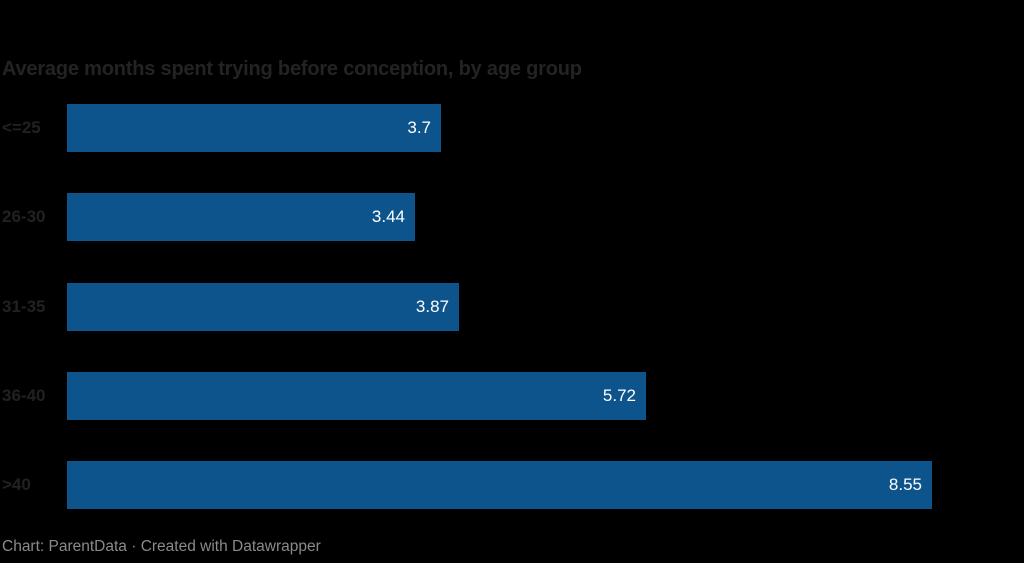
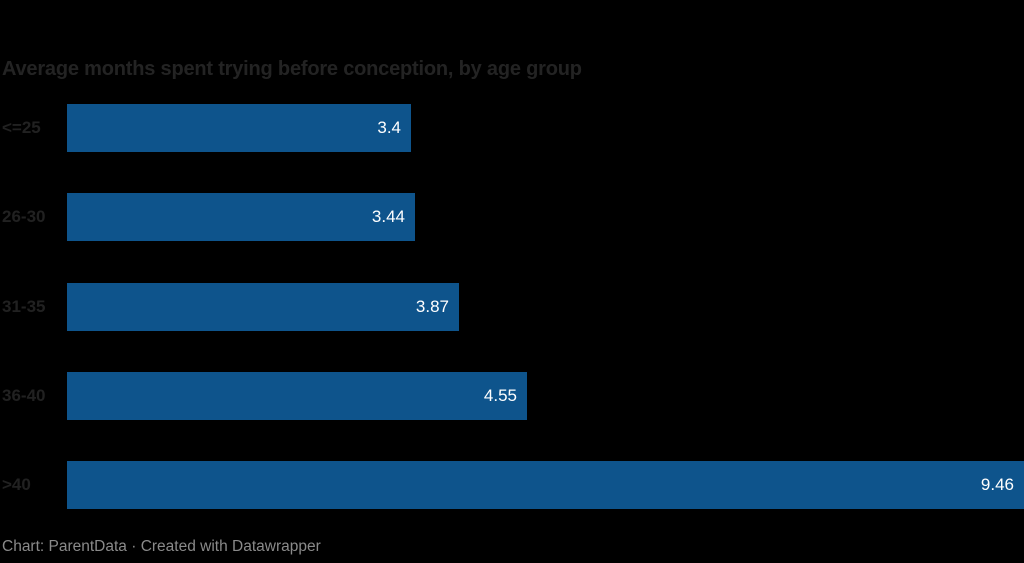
<=25: 3.7 -> 3.4
36-40: 5.72 -> 4.55
>40: 8.55 -> 9.46
